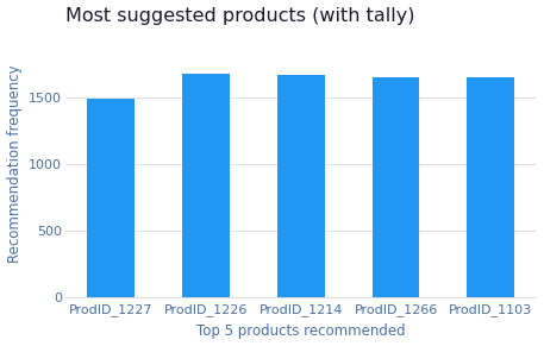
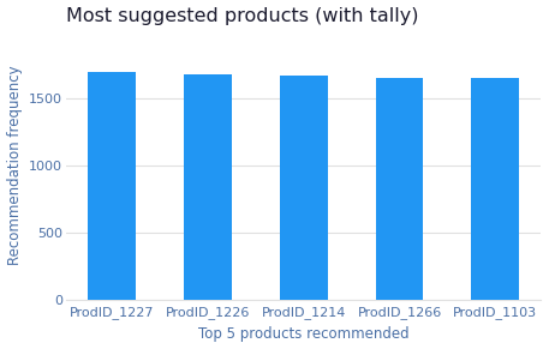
ProdID_1227: 1490 -> 1700
